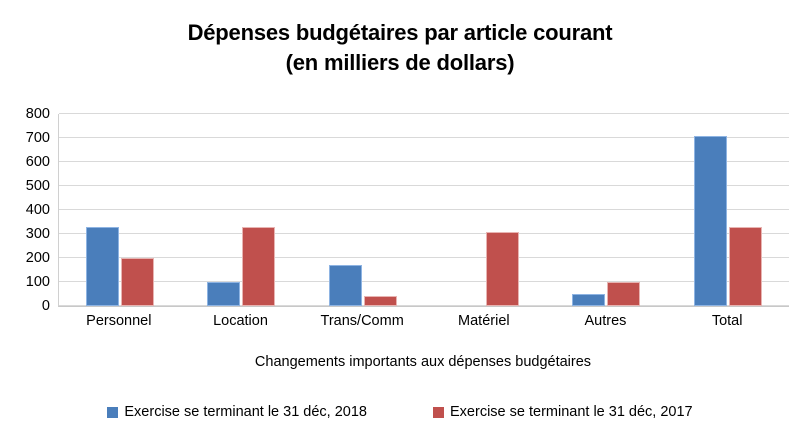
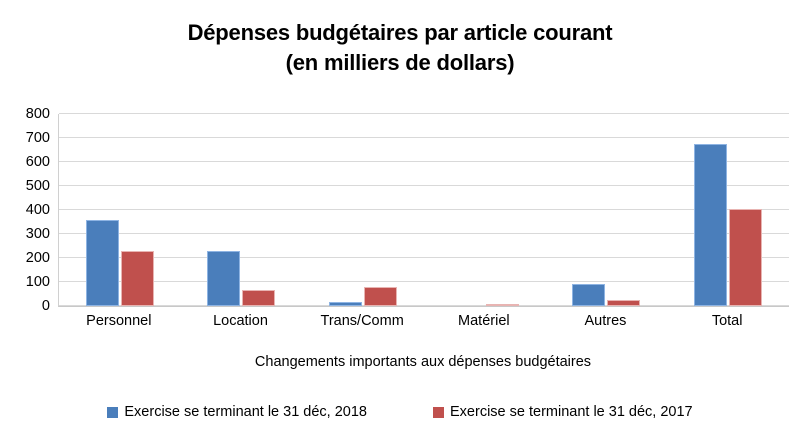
Exercise se terminant le 31 déc, 2018/Personnel: 330 -> 360
Exercise se terminant le 31 déc, 2017/Personnel: 200 -> 230
Exercise se terminant le 31 déc, 2018/Location: 100 -> 230
Exercise se terminant le 31 déc, 2017/Location: 330 -> 60
Exercise se terminant le 31 déc, 2018/Trans/Comm: 170 -> 20
Exercise se terminant le 31 déc, 2017/Trans/Comm: 40 -> 80
Exercise se terminant le 31 déc, 2017/Matériel: 310 -> 10
Exercise se terminant le 31 déc, 2018/Autres: 50 -> 90
Exercise se terminant le 31 déc, 2017/Autres: 100 -> 20
Exercise se terminant le 31 déc, 2018/Total: 710 -> 680
Exercise se terminant le 31 déc, 2017/Total: 330 -> 400
